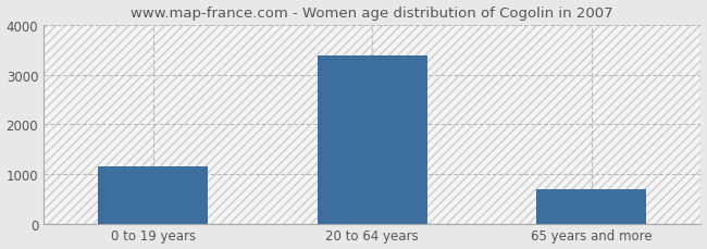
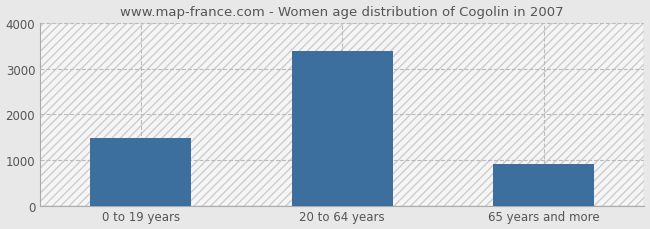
0 to 19 years: 1150 -> 1470
65 years and more: 700 -> 920
